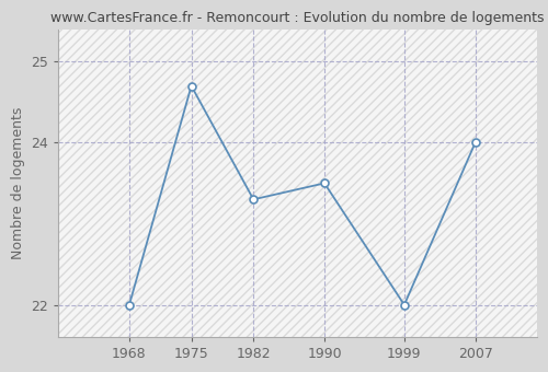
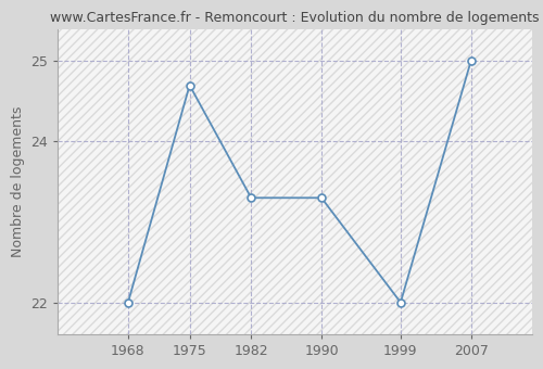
1990: 23.5 -> 23.3
2007: 24.0 -> 25.0
